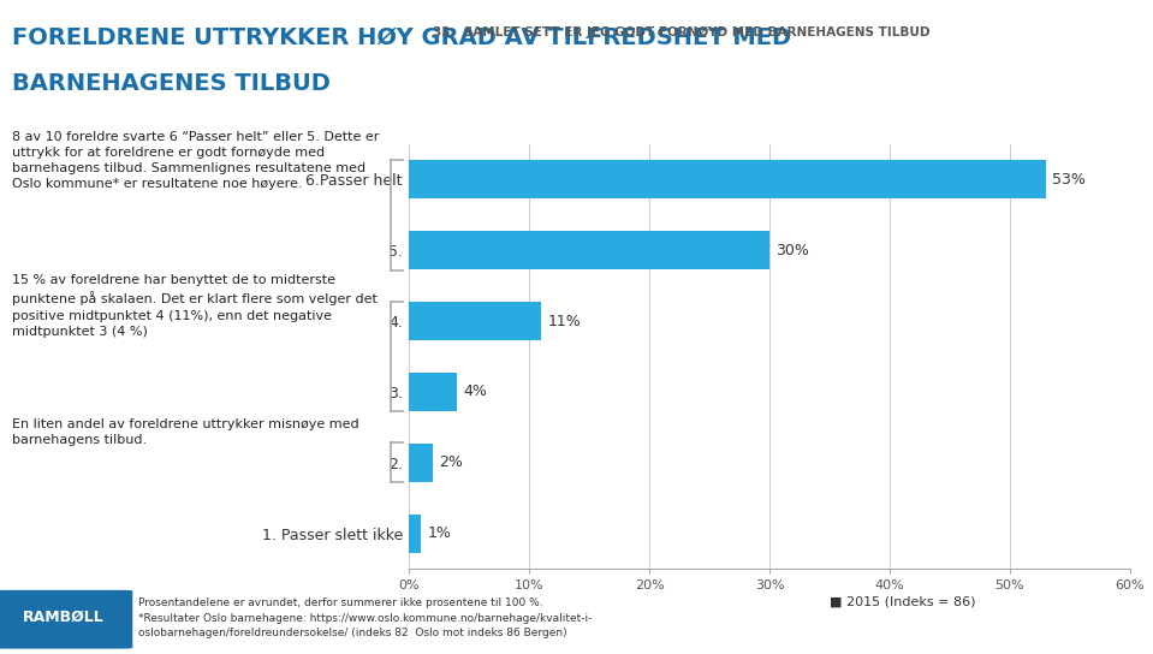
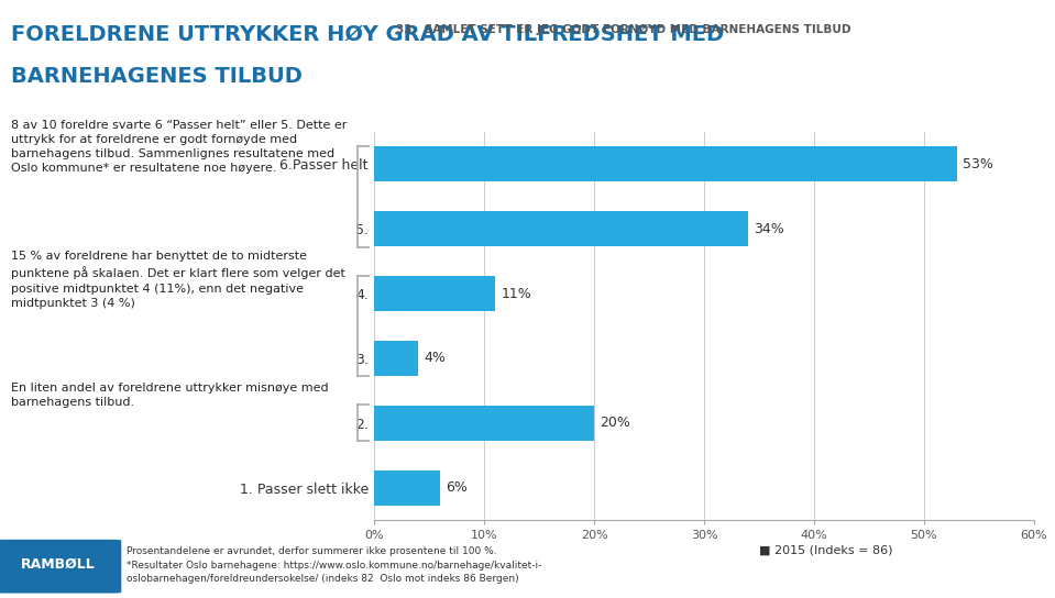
5.: 30% -> 34%
2.: 2% -> 20%
1. Passer slett ikke: 1% -> 6%
